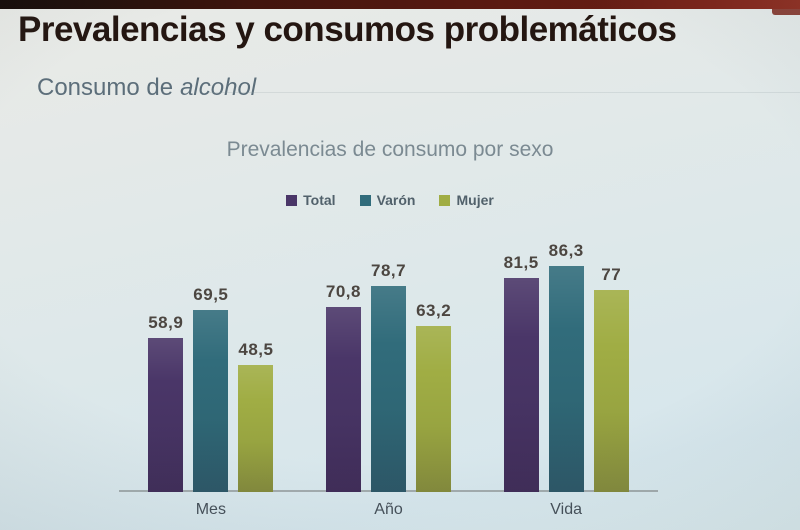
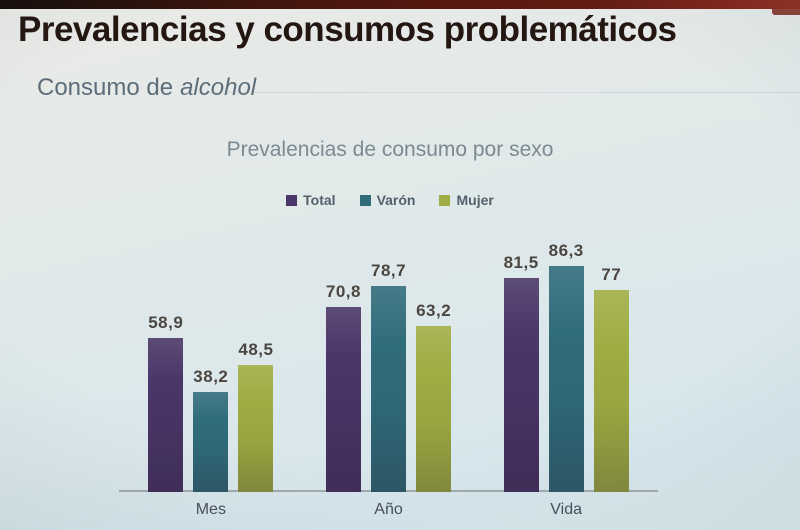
Varón/Mes: 69,5 -> 38,2
